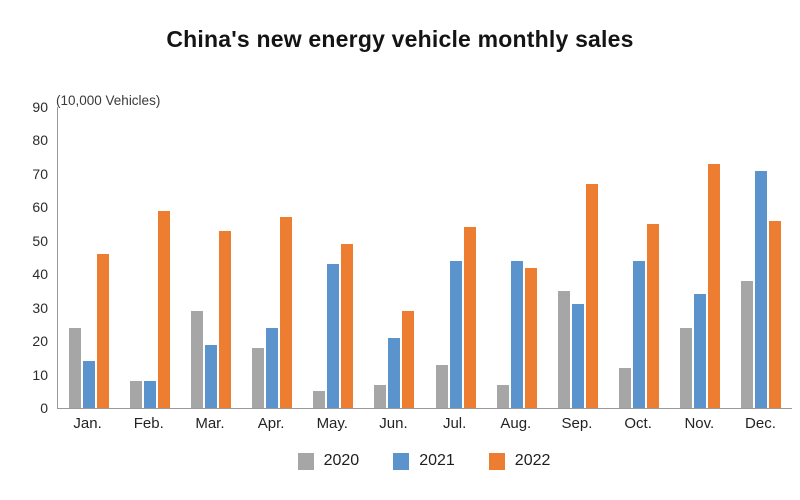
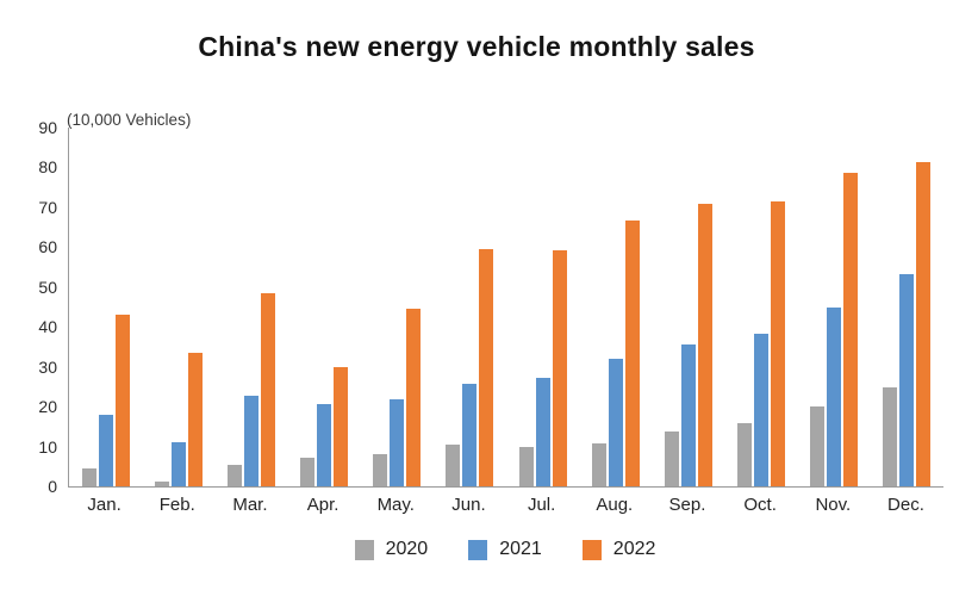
2020/Jan.: 24 -> 4
2021/Jan.: 14 -> 18
2022/Jan.: 46 -> 43
2020/Feb.: 8 -> 1
2021/Feb.: 8 -> 11
2022/Feb.: 59 -> 33
2020/Mar.: 29 -> 5
2021/Mar.: 19 -> 23
2022/Mar.: 53 -> 48
2020/Apr.: 18 -> 7
2021/Apr.: 24 -> 21
2022/Apr.: 57 -> 30
2020/May.: 5 -> 8
2021/May.: 43 -> 22
2022/May.: 49 -> 45
2020/Jun.: 7 -> 10
2021/Jun.: 21 -> 26
2022/Jun.: 29 -> 60
2020/Jul.: 13 -> 10
2021/Jul.: 44 -> 27
2022/Jul.: 54 -> 59
2020/Aug.: 7 -> 11
2021/Aug.: 44 -> 32
2022/Aug.: 42 -> 67
2020/Sep.: 35 -> 14
2021/Sep.: 31 -> 36
2022/Sep.: 67 -> 71
2020/Oct.: 12 -> 16
2021/Oct.: 44 -> 38
2022/Oct.: 55 -> 71
2020/Nov.: 24 -> 20
2021/Nov.: 34 -> 45
2022/Nov.: 73 -> 79
2020/Dec.: 38 -> 25
2021/Dec.: 71 -> 53
2022/Dec.: 56 -> 81
